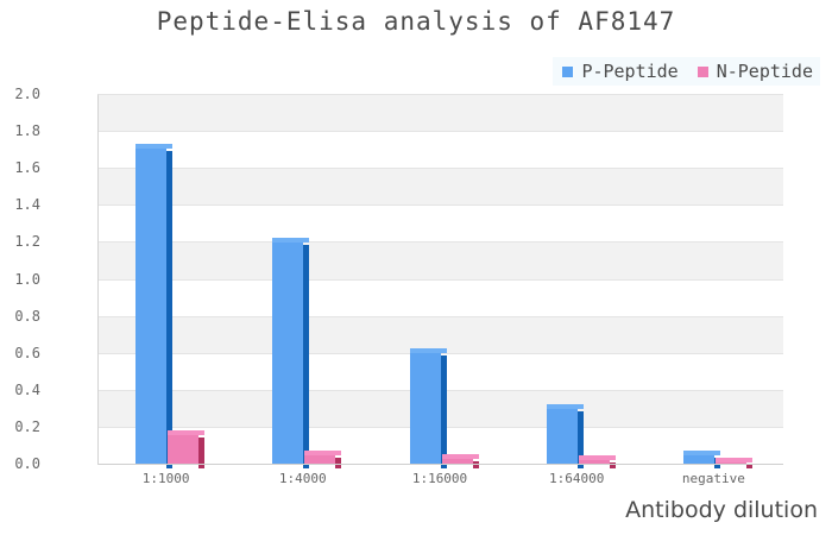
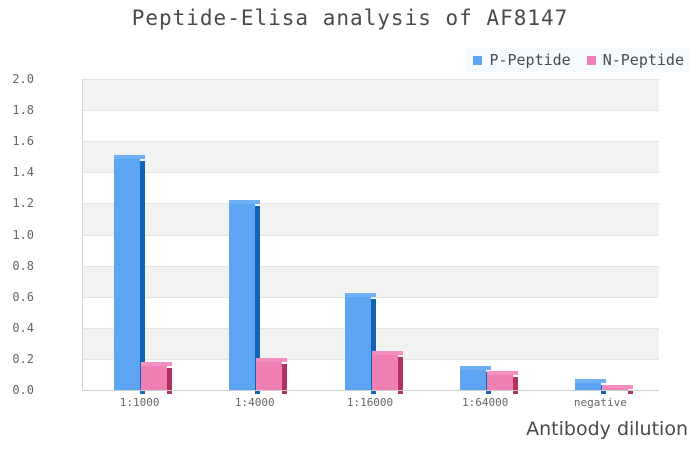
P-Peptide/1:1000: 1.72 -> 1.50
N-Peptide/1:4000: 0.06 -> 0.19
N-Peptide/1:16000: 0.04 -> 0.24
P-Peptide/1:64000: 0.31 -> 0.14
N-Peptide/1:64000: 0.03 -> 0.11
